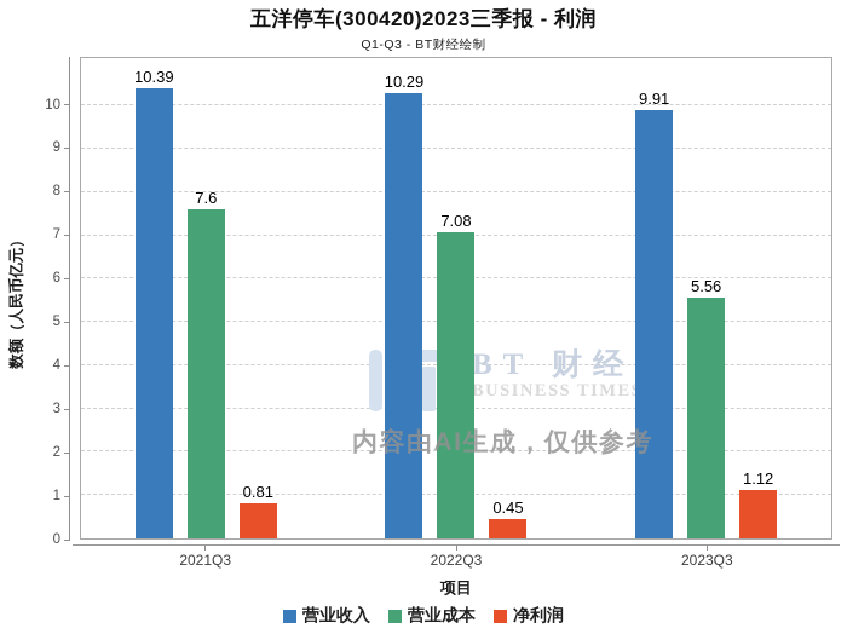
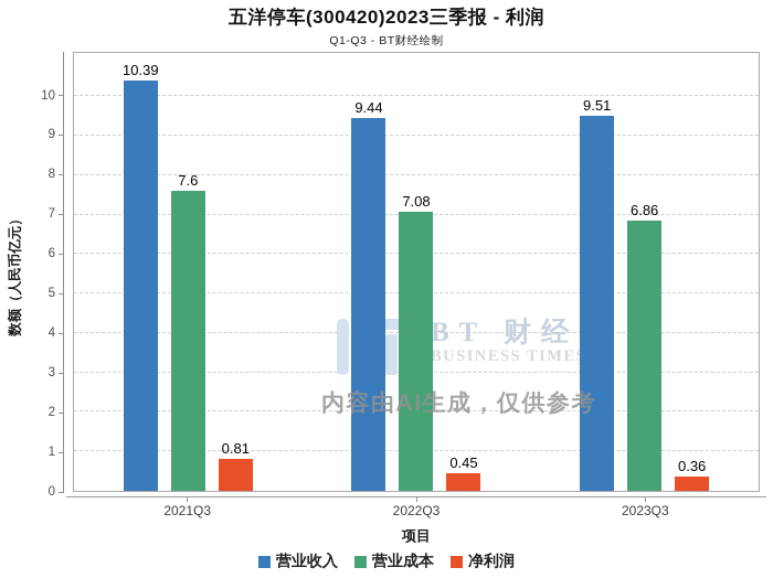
营业收入/2022Q3: 10.29 -> 9.44
营业收入/2023Q3: 9.91 -> 9.51
营业成本/2023Q3: 5.56 -> 6.86
净利润/2023Q3: 1.12 -> 0.36
